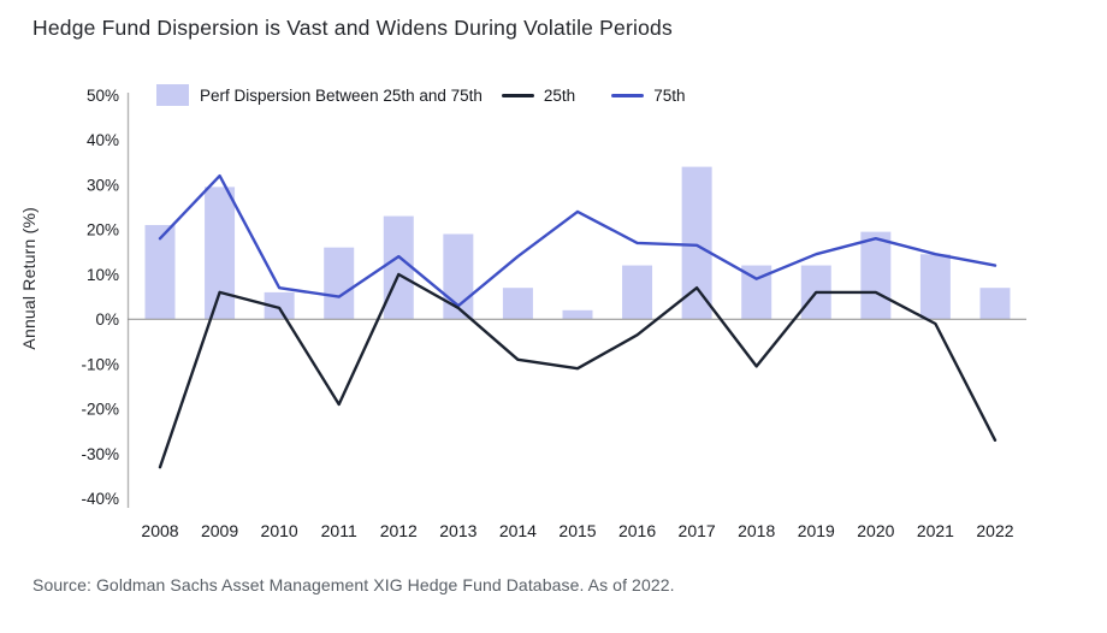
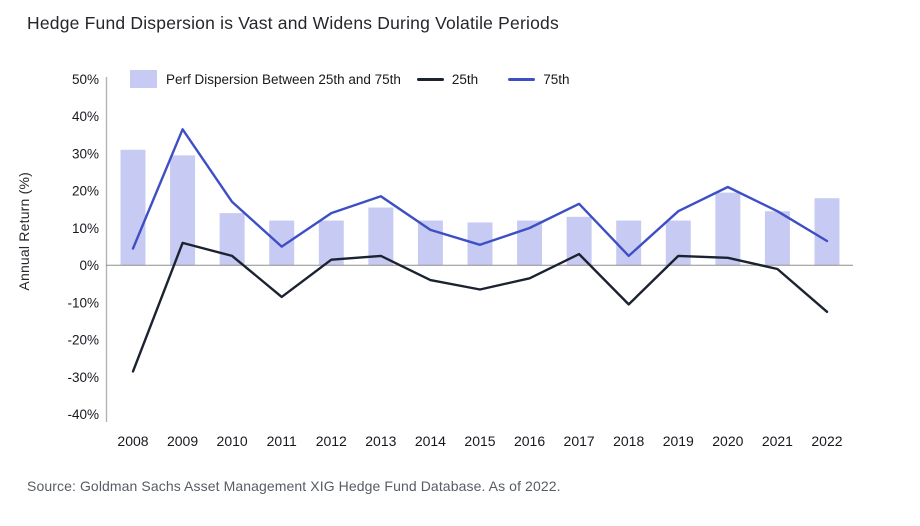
Perf Dispersion Between 25th and 75th/2008: 21% -> 31%
25th/2008: -33% -> -28%
75th/2008: 18% -> 4%
75th/2009: 32% -> 36%
Perf Dispersion Between 25th and 75th/2010: 6% -> 14%
75th/2010: 7% -> 17%
Perf Dispersion Between 25th and 75th/2011: 16% -> 12%
25th/2011: -19% -> -8%
Perf Dispersion Between 25th and 75th/2012: 23% -> 12%
25th/2012: 10% -> 2%
Perf Dispersion Between 25th and 75th/2013: 19% -> 16%
75th/2013: 3% -> 18%
Perf Dispersion Between 25th and 75th/2014: 7% -> 12%
25th/2014: -9% -> -4%
75th/2014: 14% -> 10%
Perf Dispersion Between 25th and 75th/2015: 2% -> 12%
25th/2015: -11% -> -6%
75th/2015: 24% -> 6%
75th/2016: 17% -> 10%
Perf Dispersion Between 25th and 75th/2017: 34% -> 13%
25th/2017: 7% -> 3%
75th/2018: 9% -> 2%
25th/2019: 6% -> 2%
25th/2020: 6% -> 2%
75th/2020: 18% -> 21%
Perf Dispersion Between 25th and 75th/2022: 7% -> 18%
25th/2022: -27% -> -12%
75th/2022: 12% -> 6%
